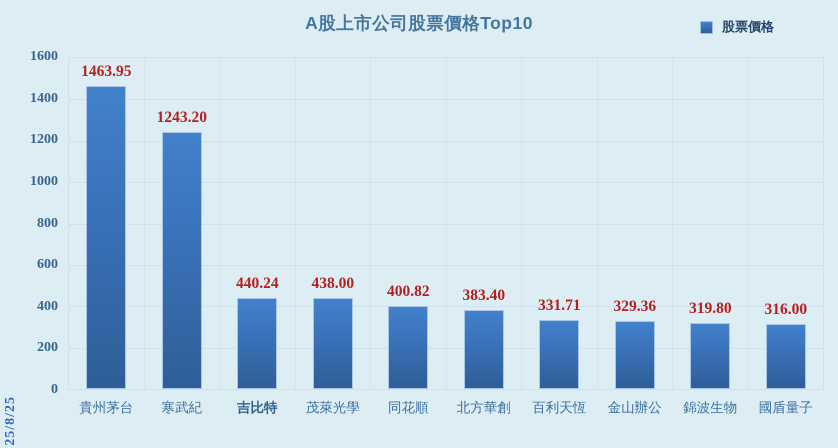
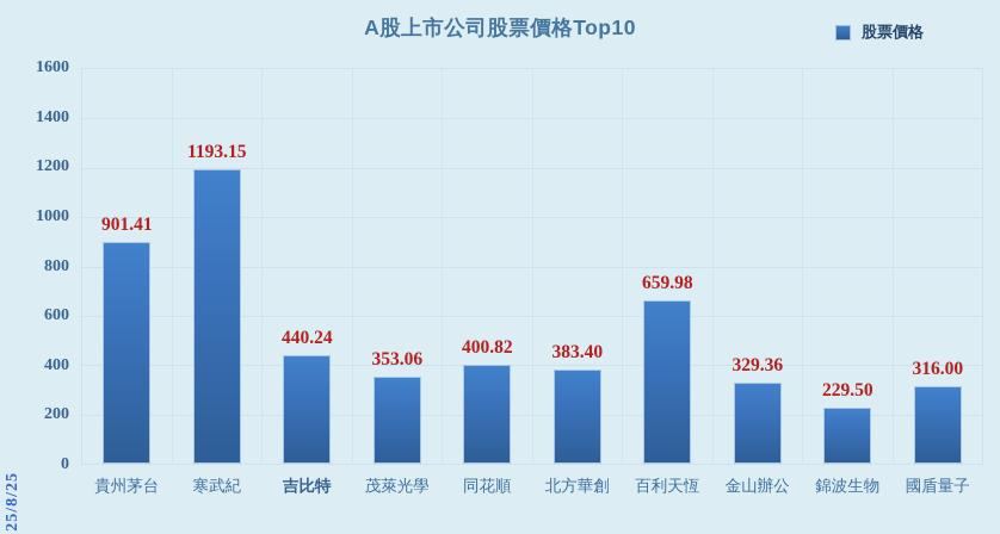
貴州茅台: 1463.95 -> 901.41
寒武紀: 1243.20 -> 1193.15
茂萊光學: 438.00 -> 353.06
百利天恆: 331.71 -> 659.98
錦波生物: 319.80 -> 229.50
